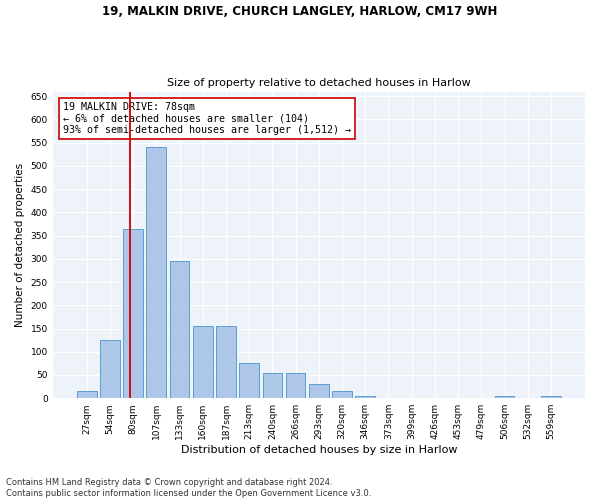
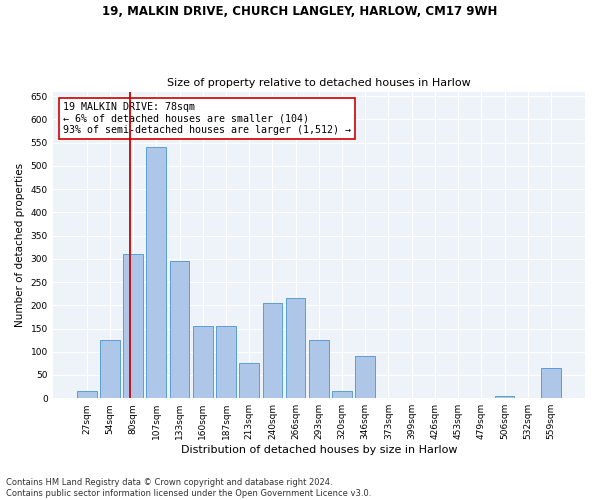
80sqm: 365 -> 310
240sqm: 55 -> 205
266sqm: 55 -> 215
293sqm: 30 -> 125
346sqm: 5 -> 90
559sqm: 5 -> 65
